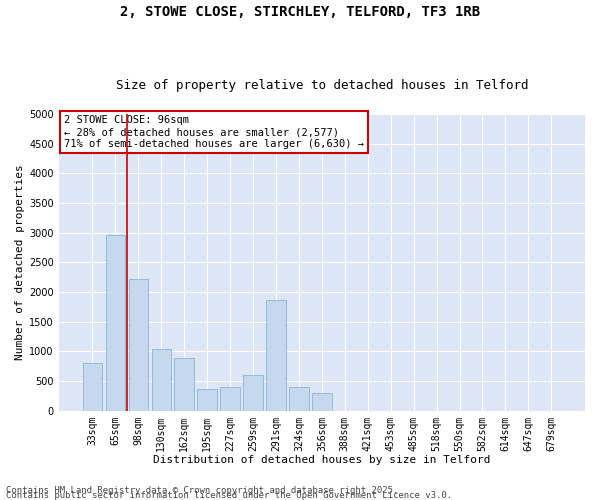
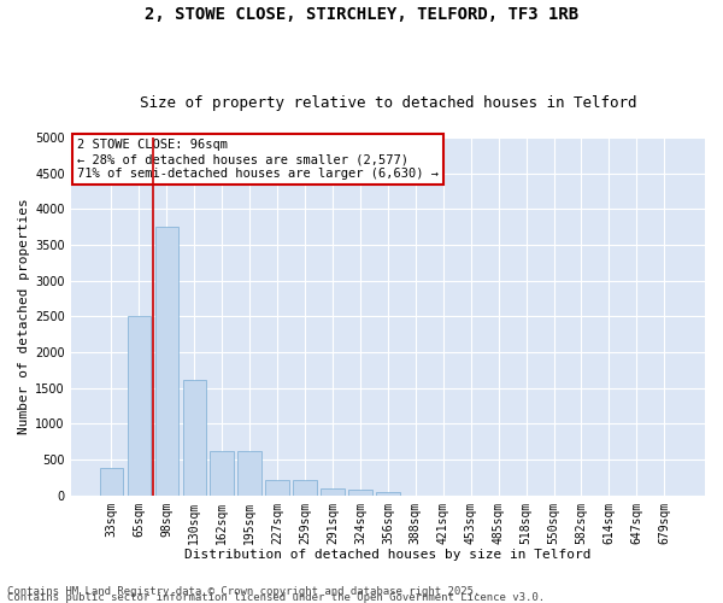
33sqm: 800 -> 380
65sqm: 2960 -> 2500
98sqm: 2220 -> 3750
130sqm: 1040 -> 1620
162sqm: 880 -> 620
195sqm: 360 -> 620
227sqm: 400 -> 220
259sqm: 600 -> 220
291sqm: 1860 -> 100
324sqm: 400 -> 80
356sqm: 300 -> 50
